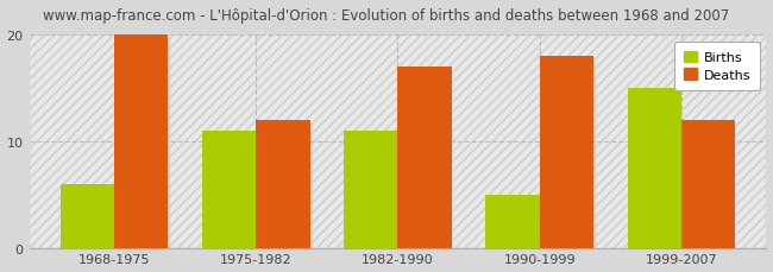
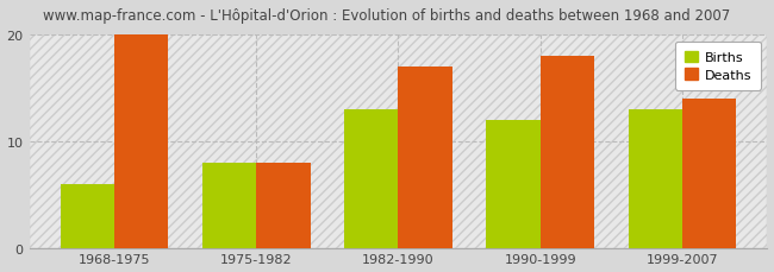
Births/1975-1982: 11 -> 8
Deaths/1975-1982: 12 -> 8
Births/1982-1990: 11 -> 13
Births/1990-1999: 5 -> 12
Births/1999-2007: 15 -> 13
Deaths/1999-2007: 12 -> 14
